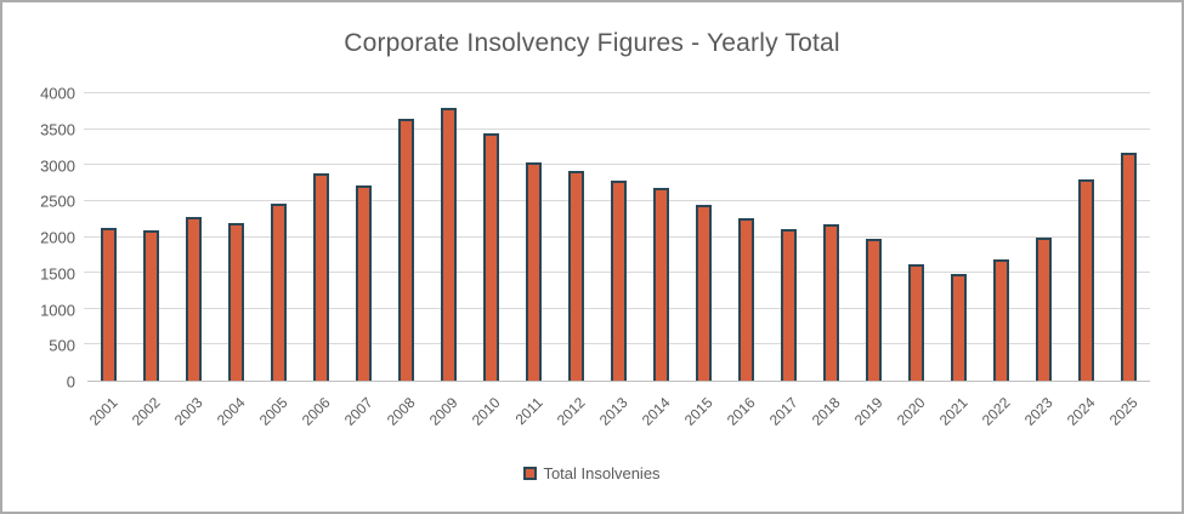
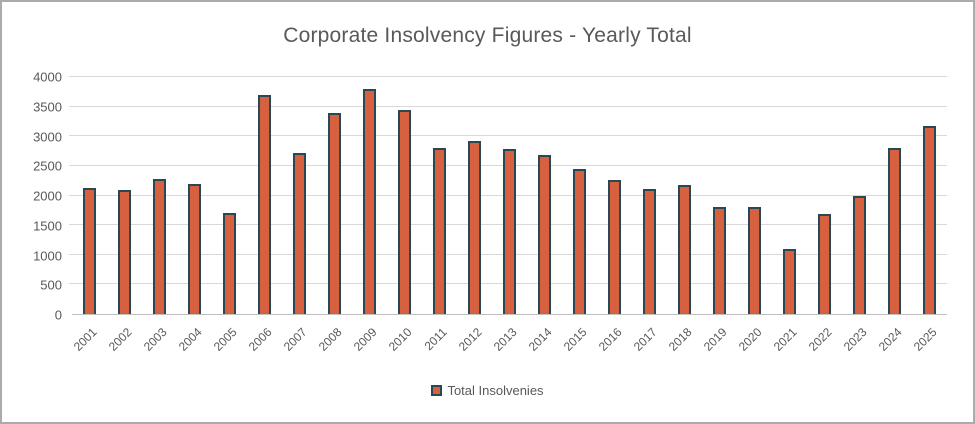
2005: 2500 -> 1700
2006: 2900 -> 3700
2008: 3600 -> 3400
2011: 3000 -> 2800
2019: 2000 -> 1800
2020: 1600 -> 1800
2021: 1500 -> 1100
